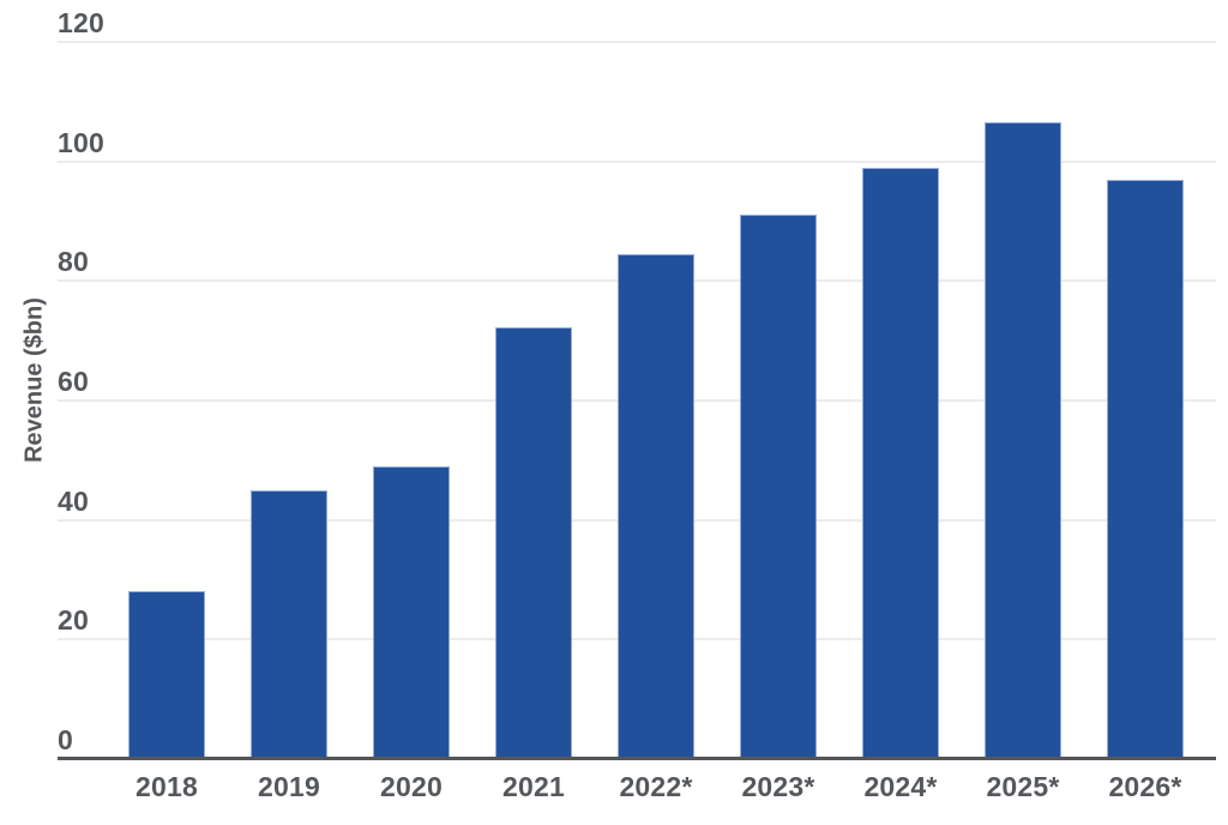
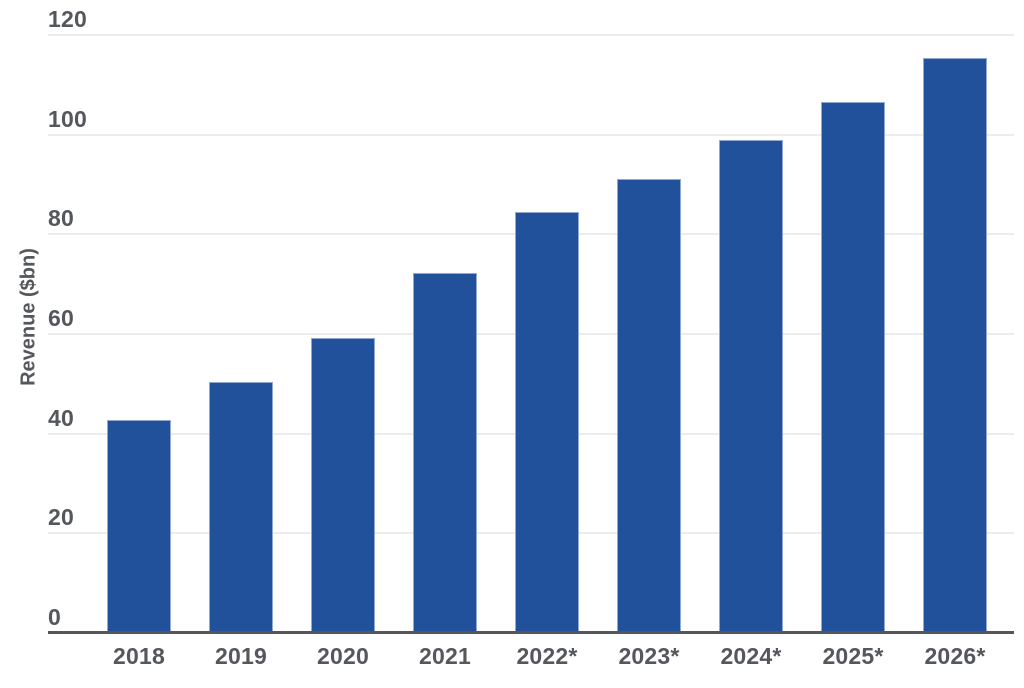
2018: 28 -> 43
2019: 45 -> 50
2020: 49 -> 59
2026*: 97 -> 115
